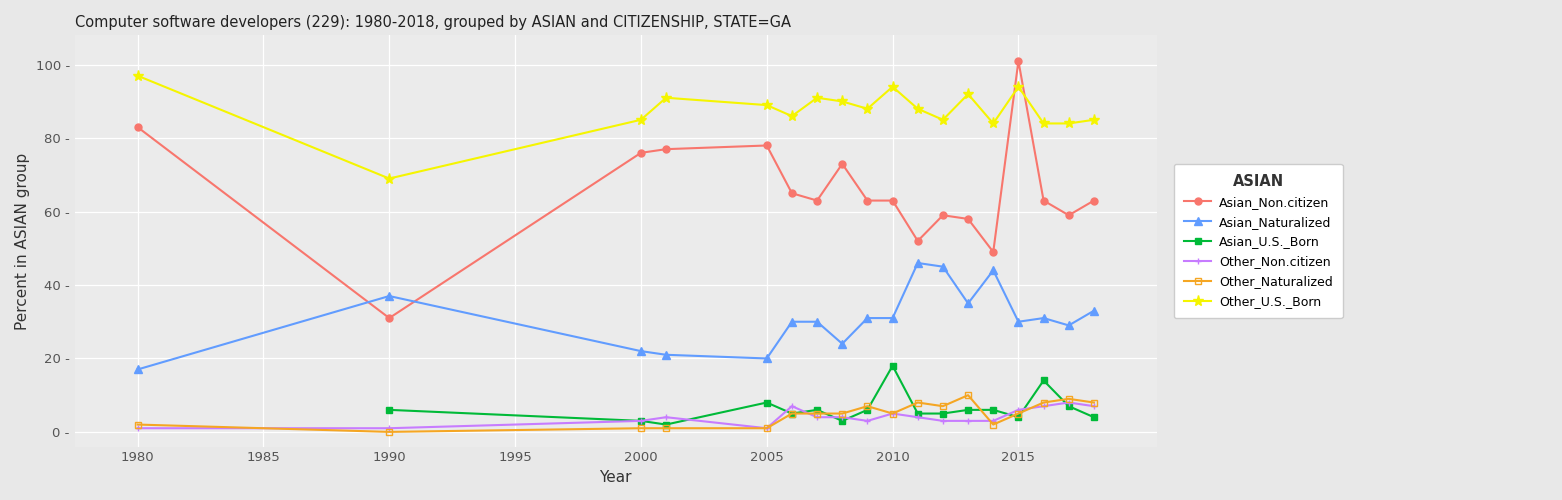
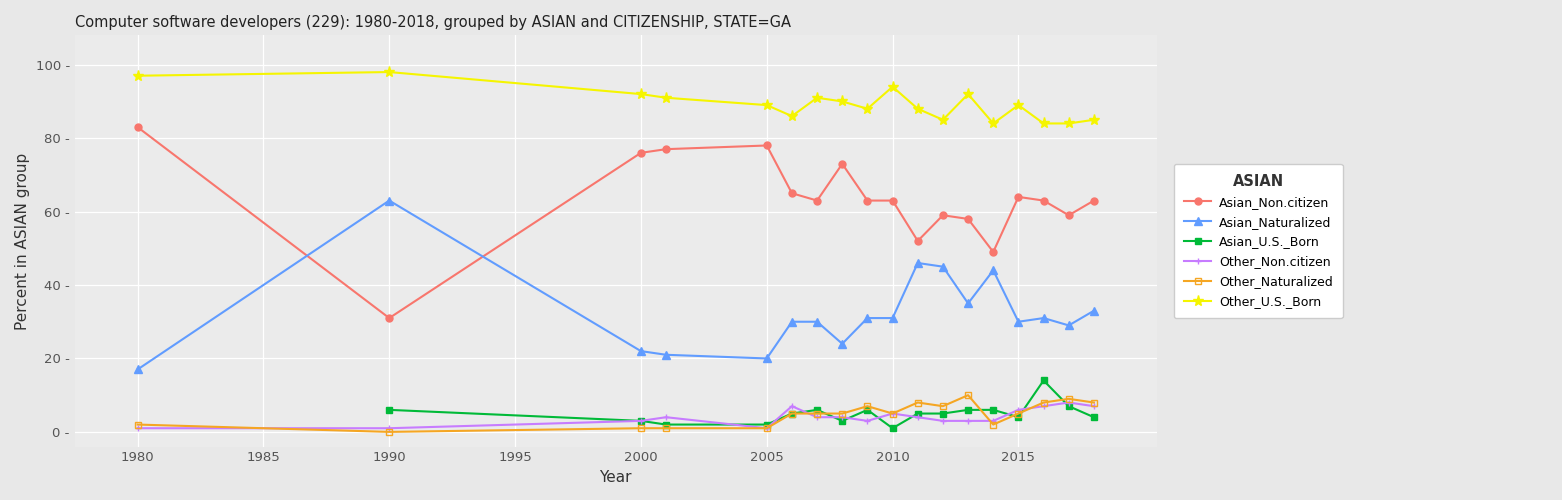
Asian_Naturalized/1990: 37 - -> 63 -
Other_U.S._Born/1990: 69 - -> 98 -
Other_U.S._Born/2000: 85 - -> 92 -
Asian_U.S._Born/2005: 8 - -> 2 -
Asian_U.S._Born/2010: 18 - -> 1 -
Asian_Non.citizen/2015: 101 - -> 64 -
Other_U.S._Born/2015: 94 - -> 89 -
